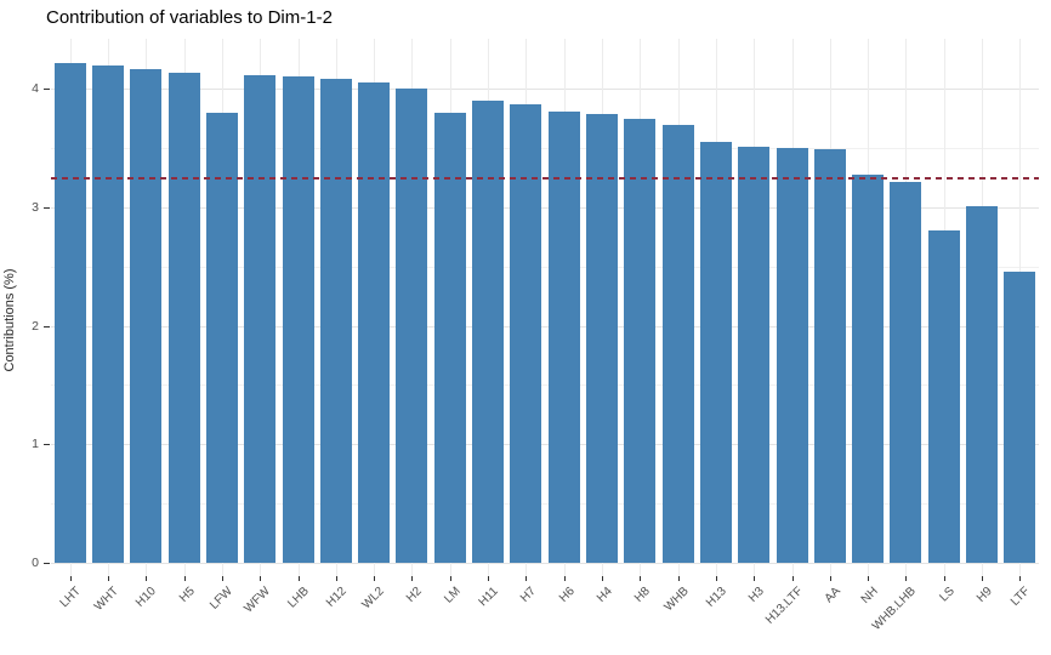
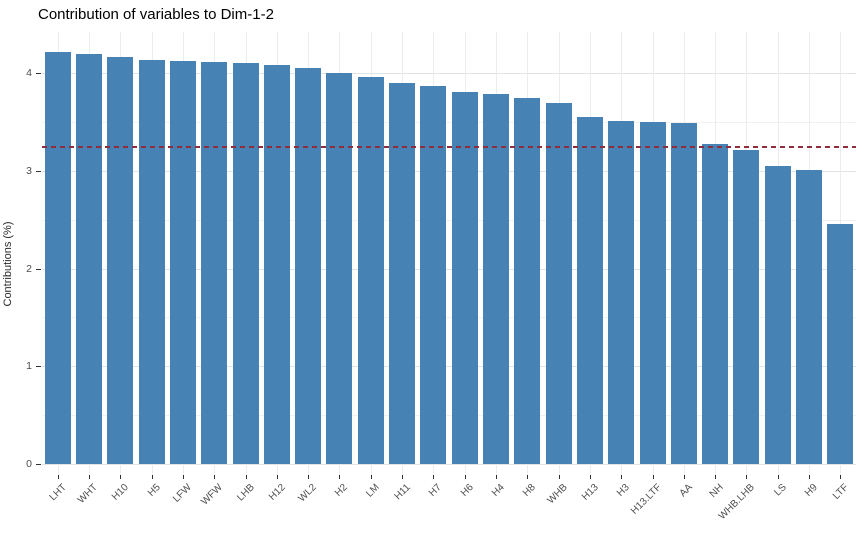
LFW: 3.8 -> 4.1
LM: 3.8 -> 4.0
LS: 2.8 -> 3.0
